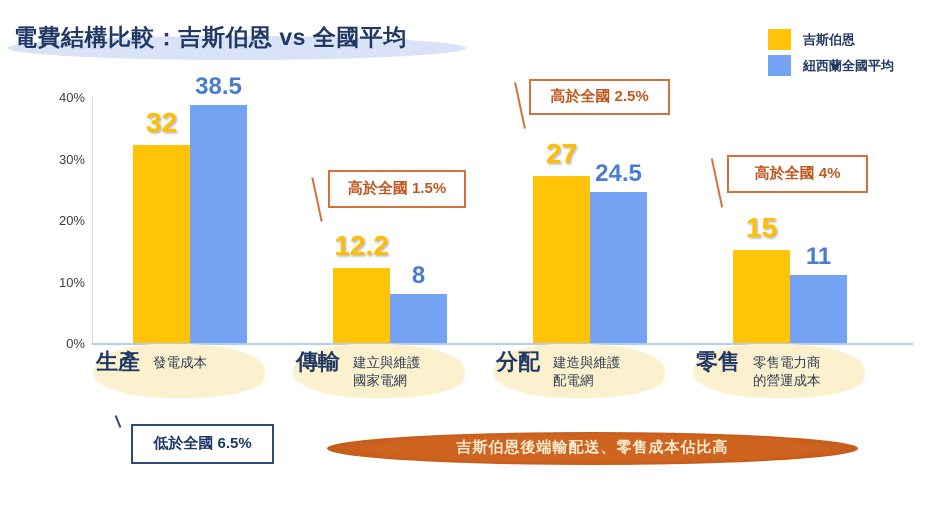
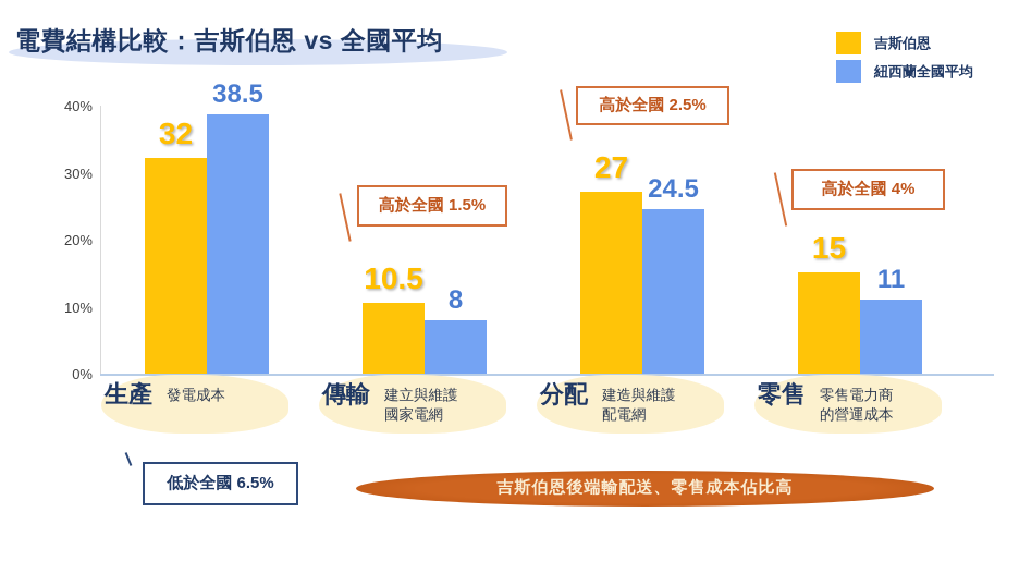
吉斯伯恩/傳輸: 12.2 -> 10.5
